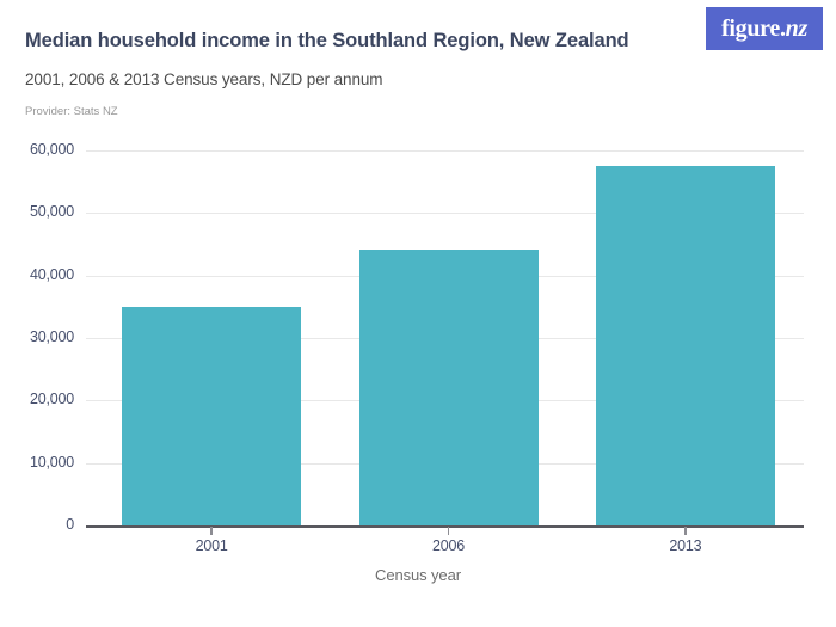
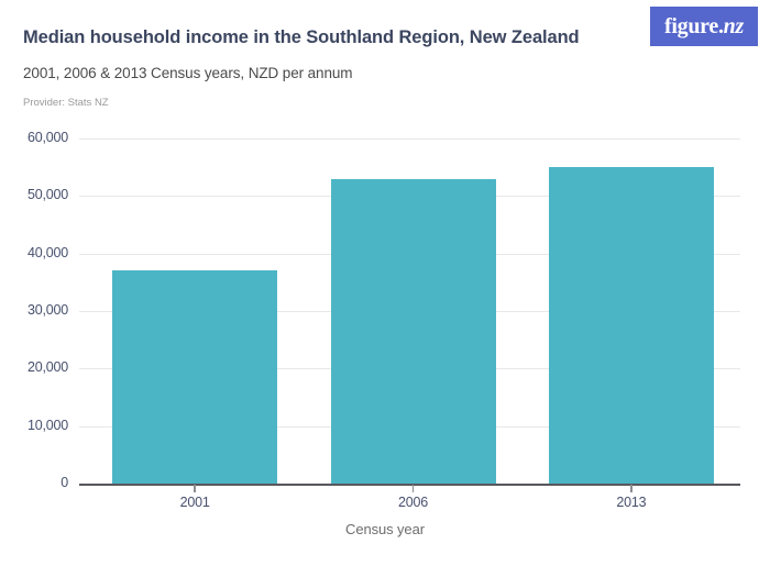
2001: 35000 -> 37000
2006: 44000 -> 53000
2013: 58000 -> 55000
